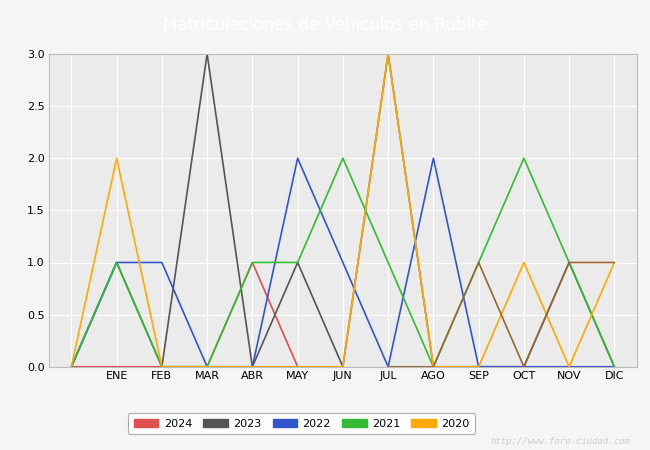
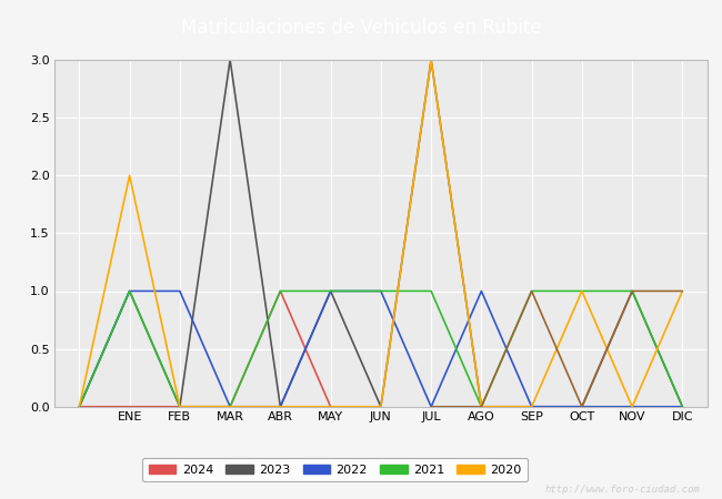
2022/MAY: 2 -> 1
2021/JUN: 2 -> 1
2022/AGO: 2 -> 1
2021/OCT: 2 -> 1
